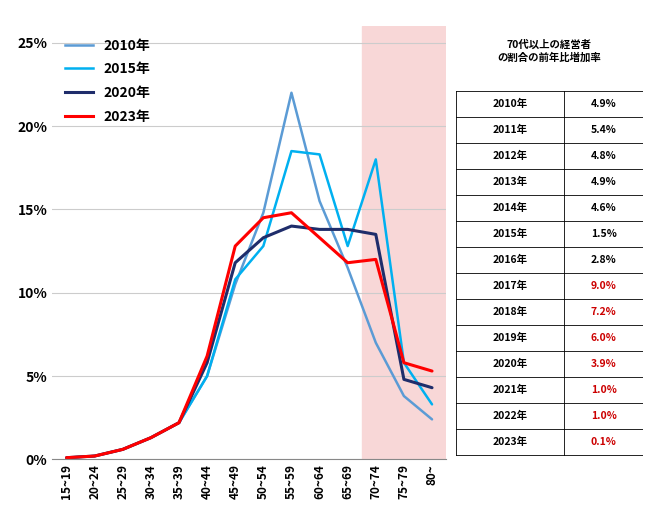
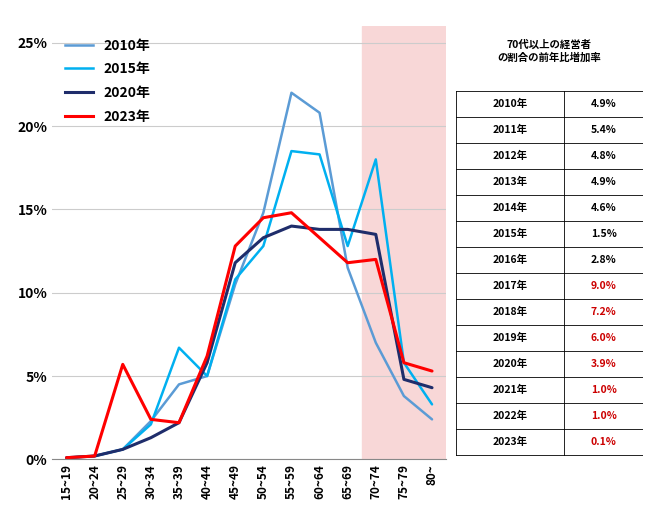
2023年/25~29: 0.6% -> 5.7%
2010年/30~34: 1.3% -> 2.3%
2015年/30~34: 1.3% -> 2.1%
2023年/30~34: 1.3% -> 2.4%
2010年/35~39: 2.2% -> 4.5%
2015年/35~39: 2.2% -> 6.7%
2010年/60~64: 15.5% -> 20.8%
